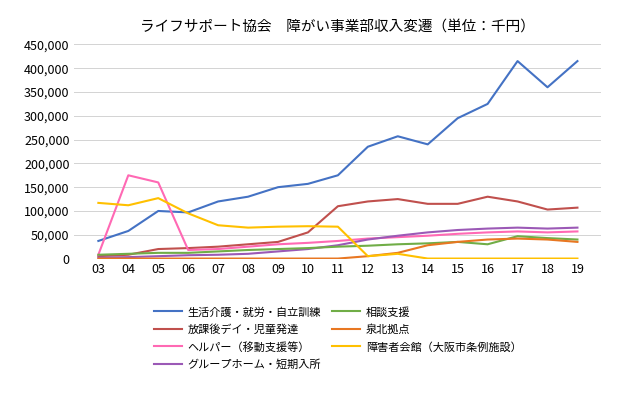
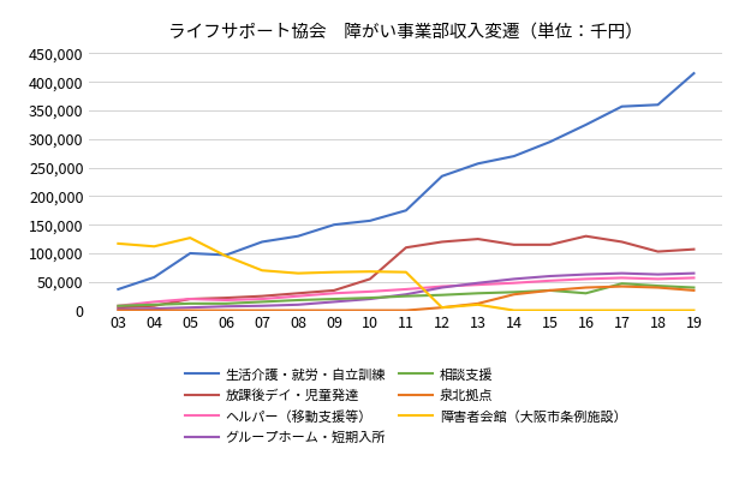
ヘルパー（移動支援等）/04: 175,000 -> 15,000
ヘルパー（移動支援等）/05: 160,000 -> 20,000
生活介護・就労・自立訓練/14: 240,000 -> 270,000
生活介護・就労・自立訓練/17: 415,000 -> 357,000
